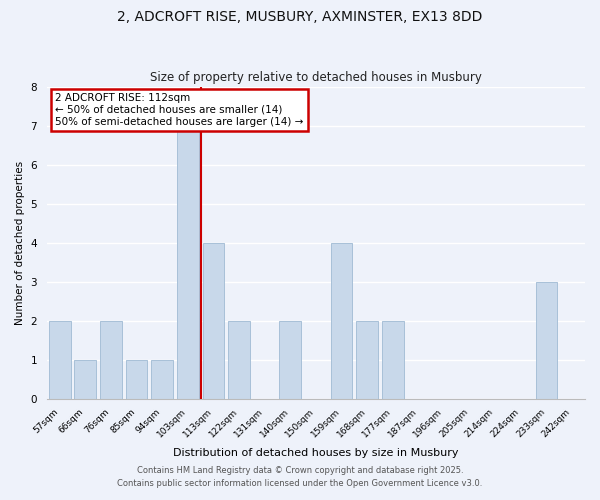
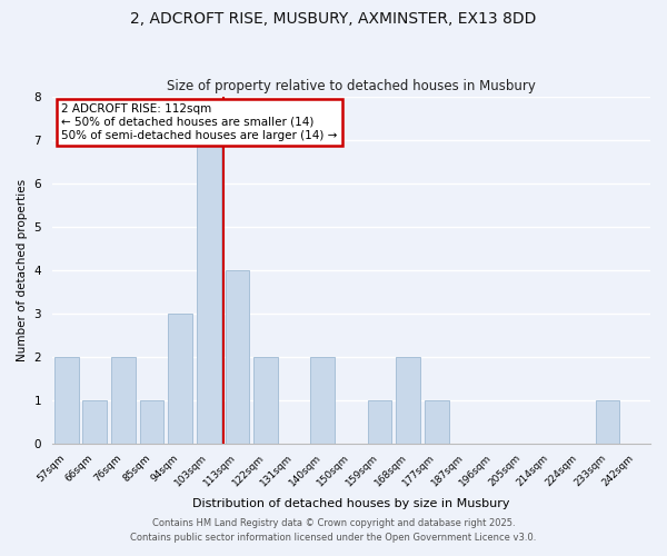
94sqm: 1 -> 3
159sqm: 4 -> 1
177sqm: 2 -> 1
233sqm: 3 -> 1
